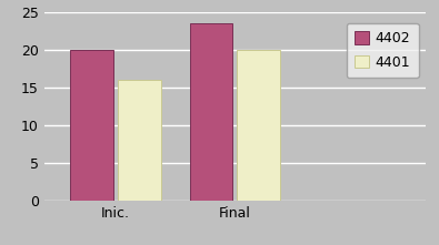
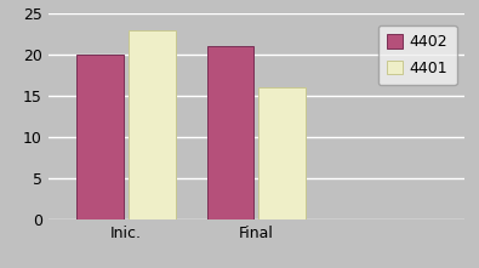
4401/Inic.: 16 -> 23
4402/Final: 23.5 -> 21.0
4401/Final: 20 -> 16
